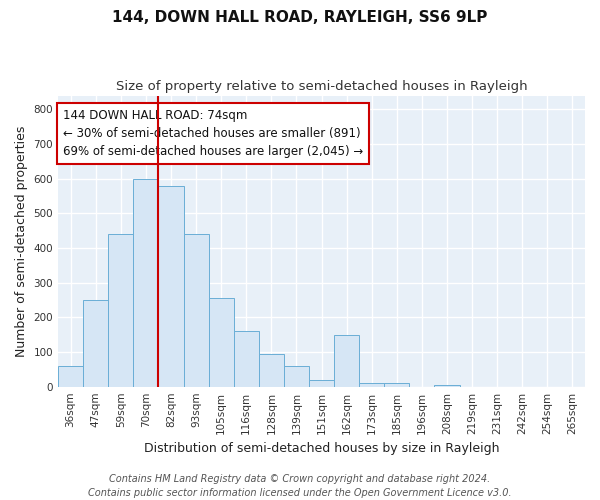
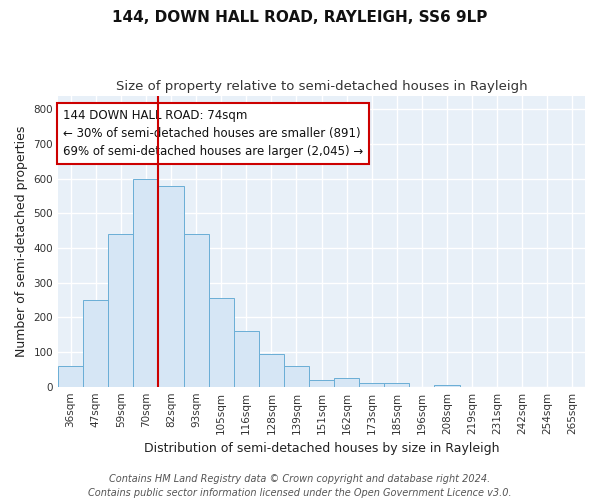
162sqm: 150 -> 25
